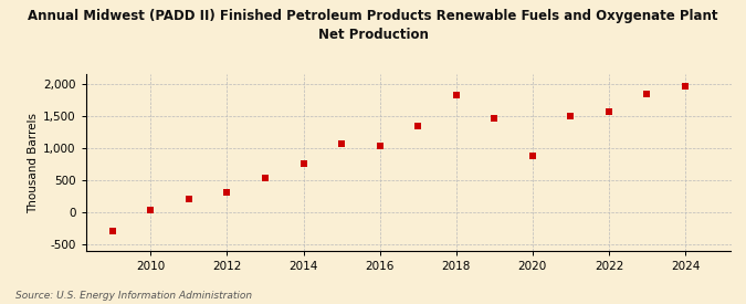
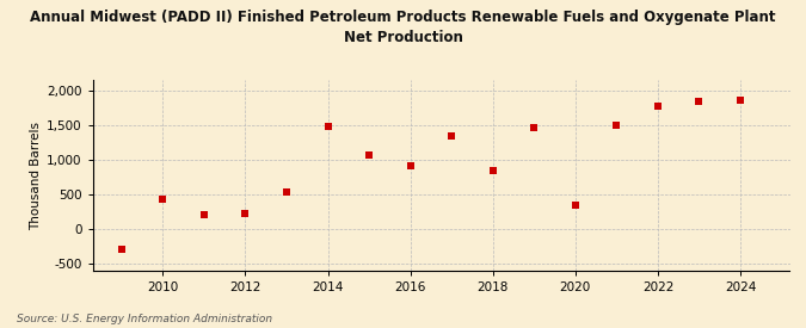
2010: 30 -> 440
2012: 310 -> 220
2014: 760 -> 1,480
2016: 1,030 -> 920
2018: 1,830 -> 840
2020: 880 -> 340
2022: 1,570 -> 1,780
2024: 1,960 -> 1,860
